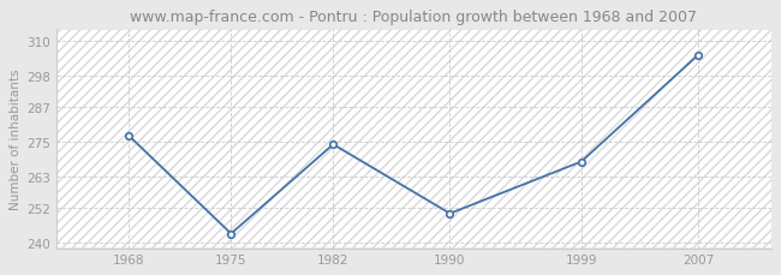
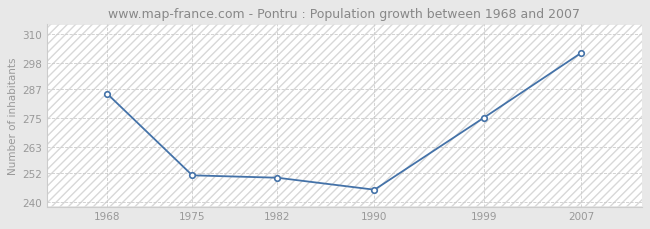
1968: 277 -> 285
1975: 243 -> 251
1982: 274 -> 250
1990: 250 -> 245
1999: 268 -> 275
2007: 305 -> 302
